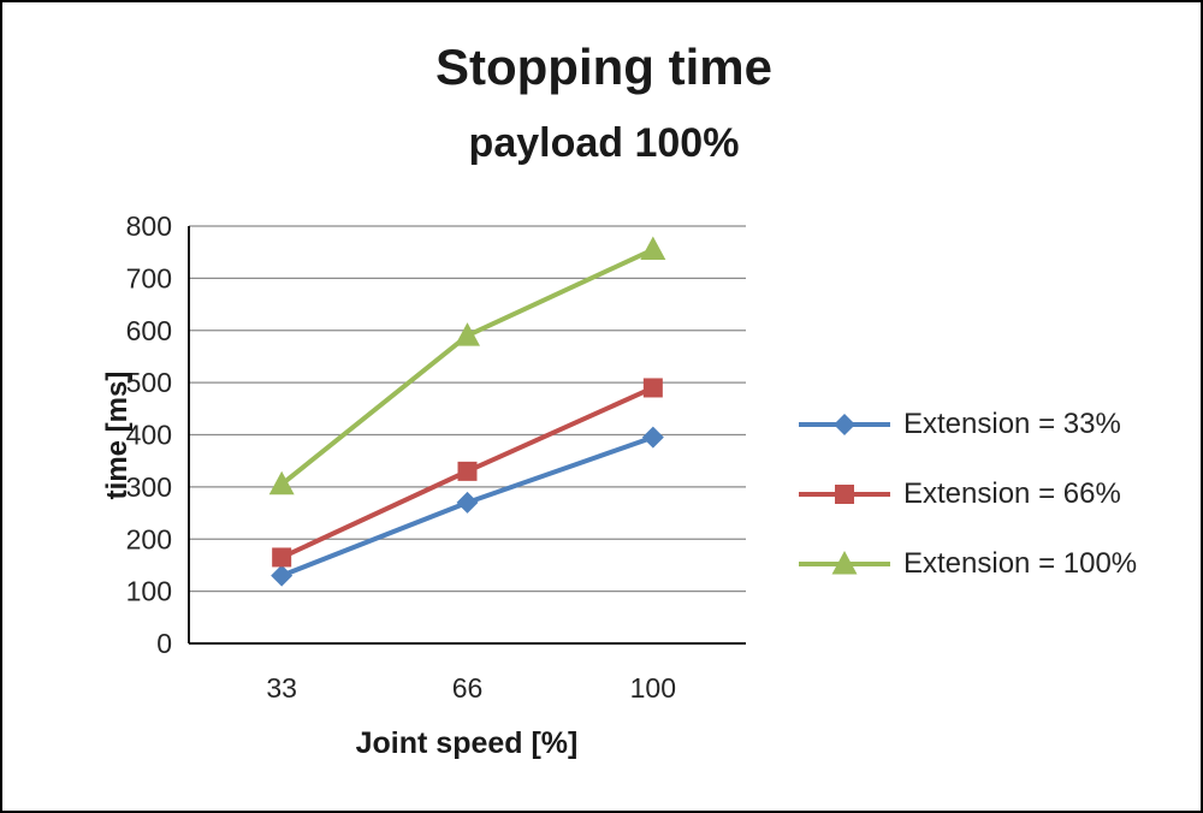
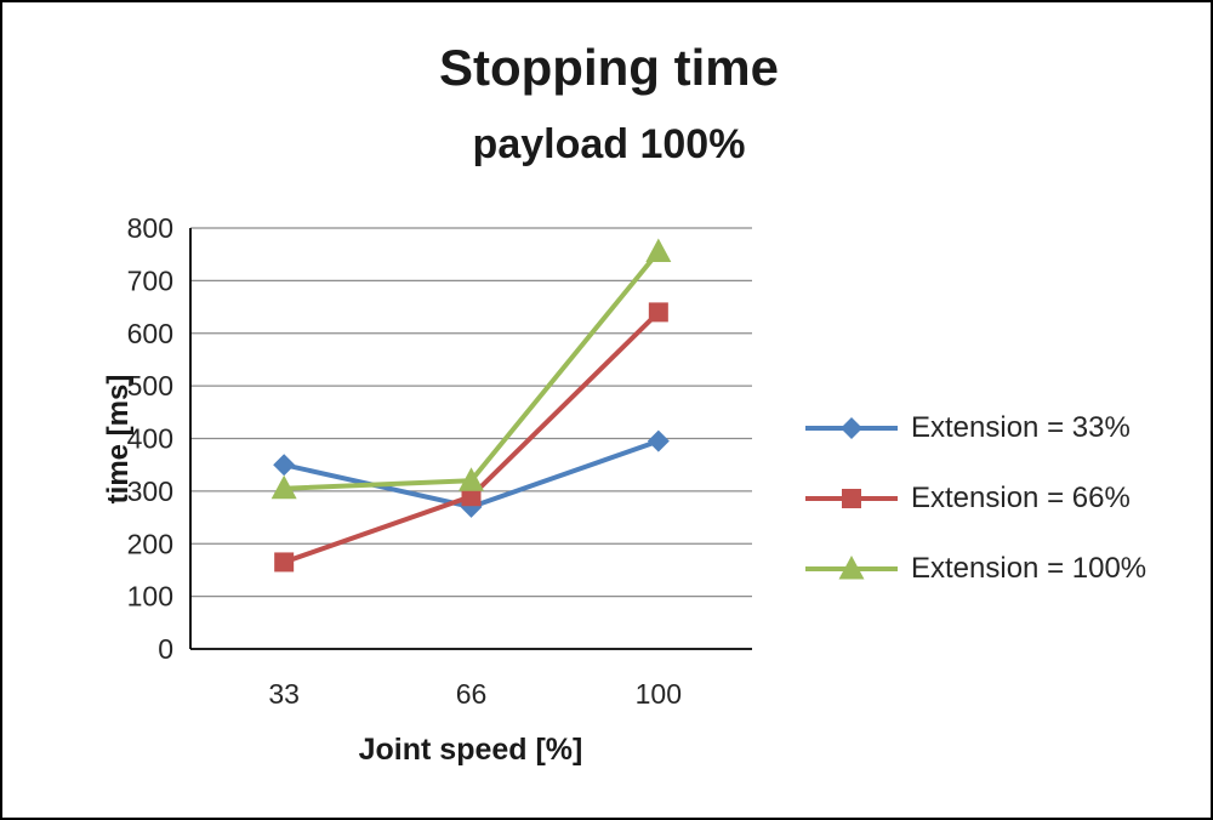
Extension = 33%/33: 130 -> 350
Extension = 66%/66: 330 -> 290
Extension = 100%/66: 590 -> 320
Extension = 66%/100: 490 -> 640
